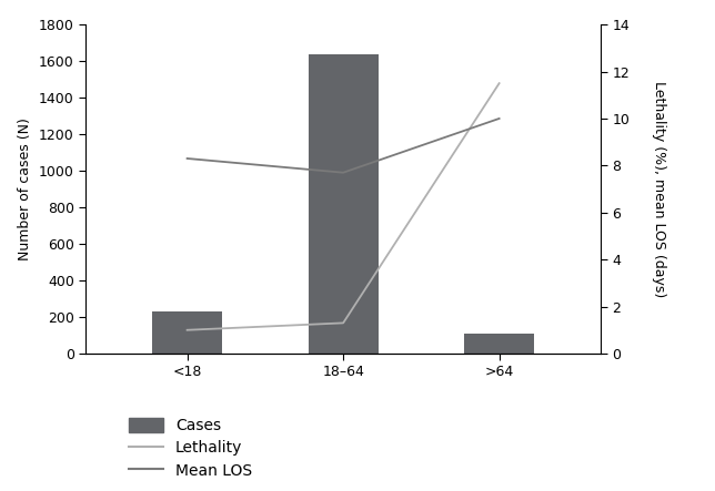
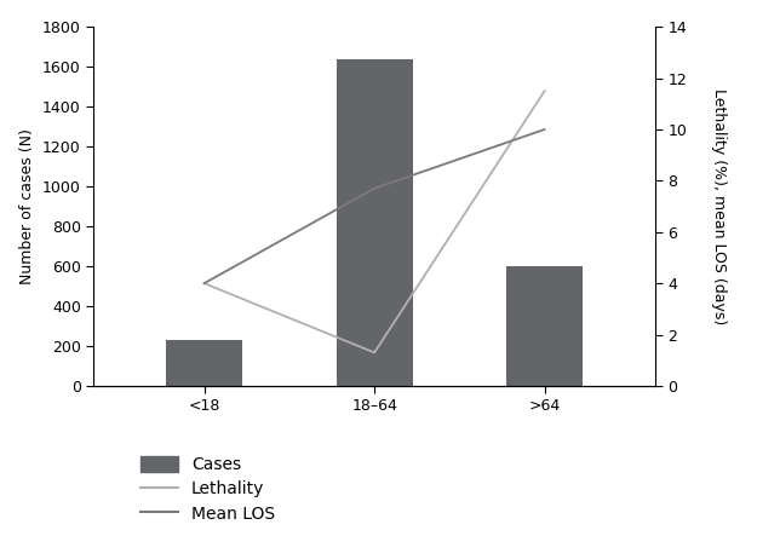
Lethality/<18: 1.0 -> 4.0
Mean LOS/<18: 8.3 -> 4.0
Cases/>64: 110 -> 600
